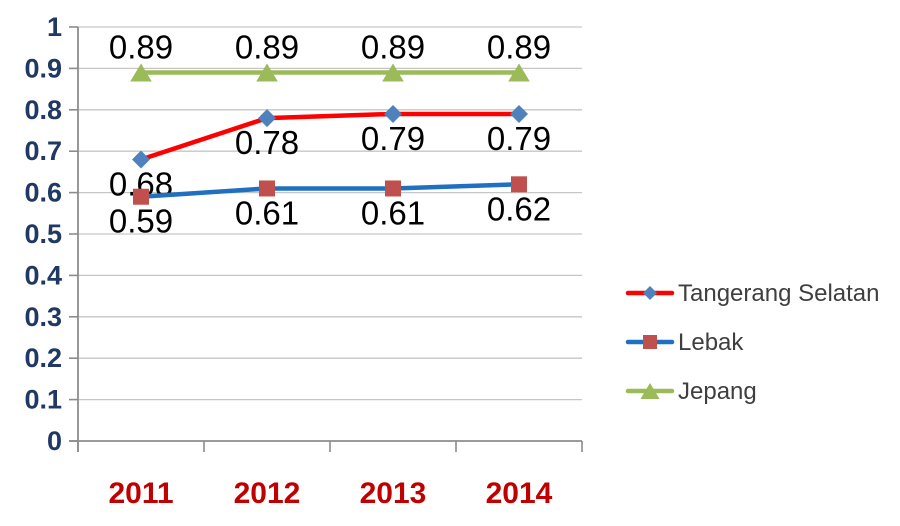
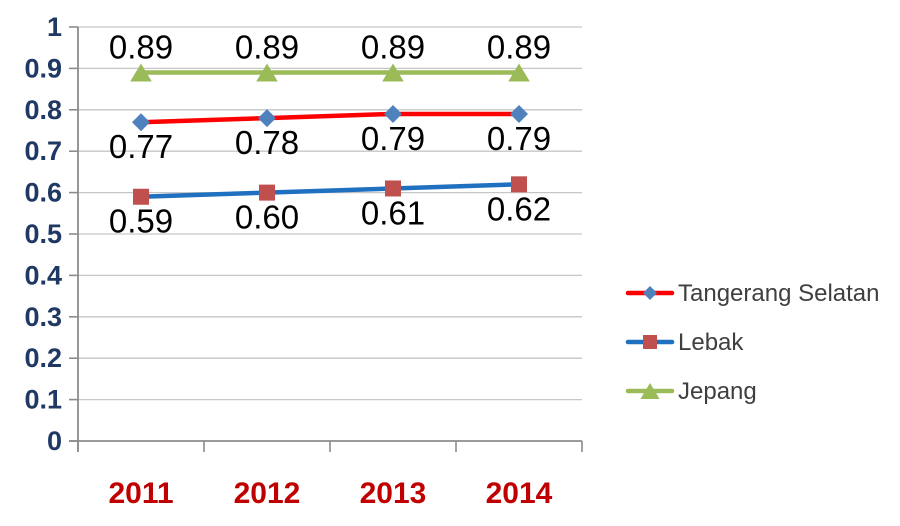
Tangerang Selatan/2011: 0.68 -> 0.77
Lebak/2012: 0.61 -> 0.60
